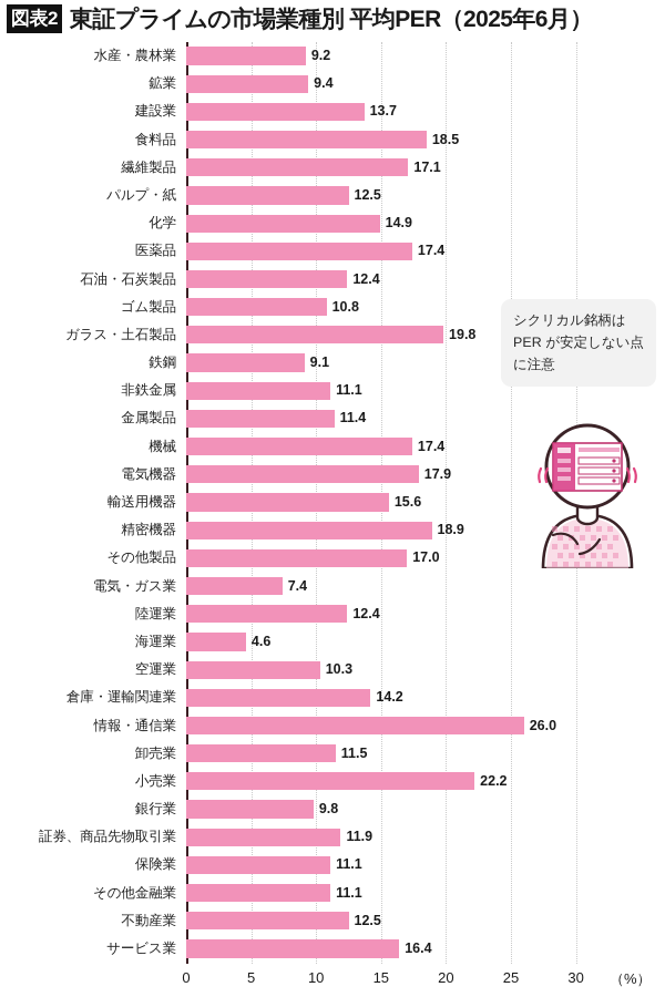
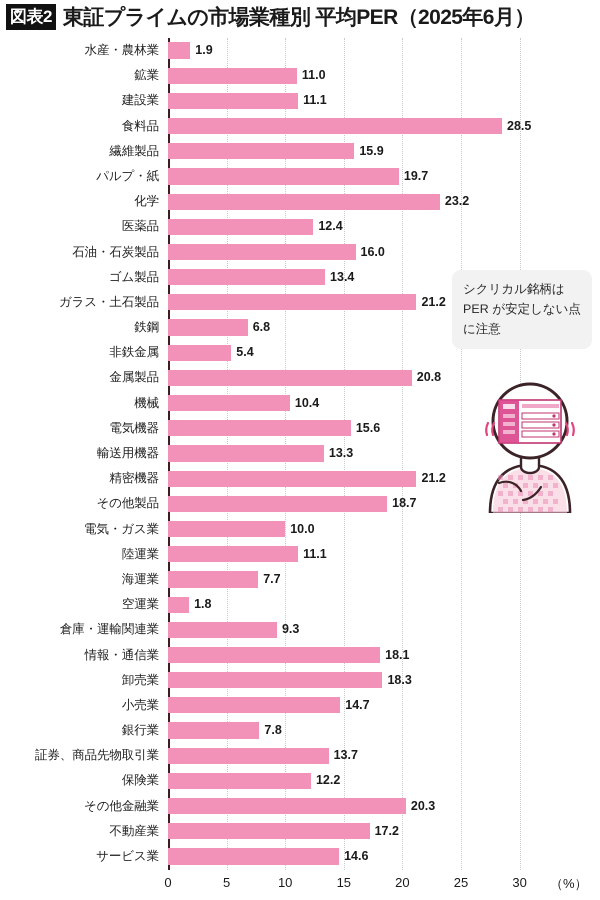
水産・農林業: 9.2 -> 1.9
鉱業: 9.4 -> 11.0
建設業: 13.7 -> 11.1
食料品: 18.5 -> 28.5
繊維製品: 17.1 -> 15.9
パルプ・紙: 12.5 -> 19.7
化学: 14.9 -> 23.2
医薬品: 17.4 -> 12.4
石油・石炭製品: 12.4 -> 16.0
ゴム製品: 10.8 -> 13.4
ガラス・土石製品: 19.8 -> 21.2
鉄鋼: 9.1 -> 6.8
非鉄金属: 11.1 -> 5.4
金属製品: 11.4 -> 20.8
機械: 17.4 -> 10.4
電気機器: 17.9 -> 15.6
輸送用機器: 15.6 -> 13.3
精密機器: 18.9 -> 21.2
その他製品: 17.0 -> 18.7
電気・ガス業: 7.4 -> 10.0
陸運業: 12.4 -> 11.1
海運業: 4.6 -> 7.7
空運業: 10.3 -> 1.8
倉庫・運輸関連業: 14.2 -> 9.3
情報・通信業: 26.0 -> 18.1
卸売業: 11.5 -> 18.3
小売業: 22.2 -> 14.7
銀行業: 9.8 -> 7.8
証券、商品先物取引業: 11.9 -> 13.7
保険業: 11.1 -> 12.2
その他金融業: 11.1 -> 20.3
不動産業: 12.5 -> 17.2
サービス業: 16.4 -> 14.6
